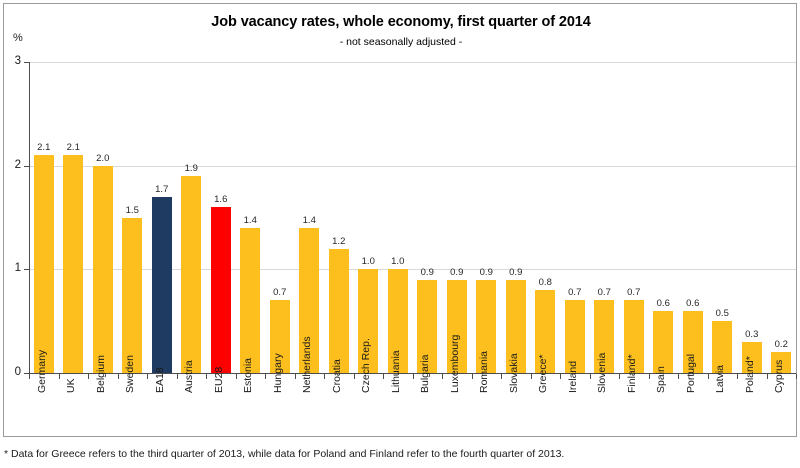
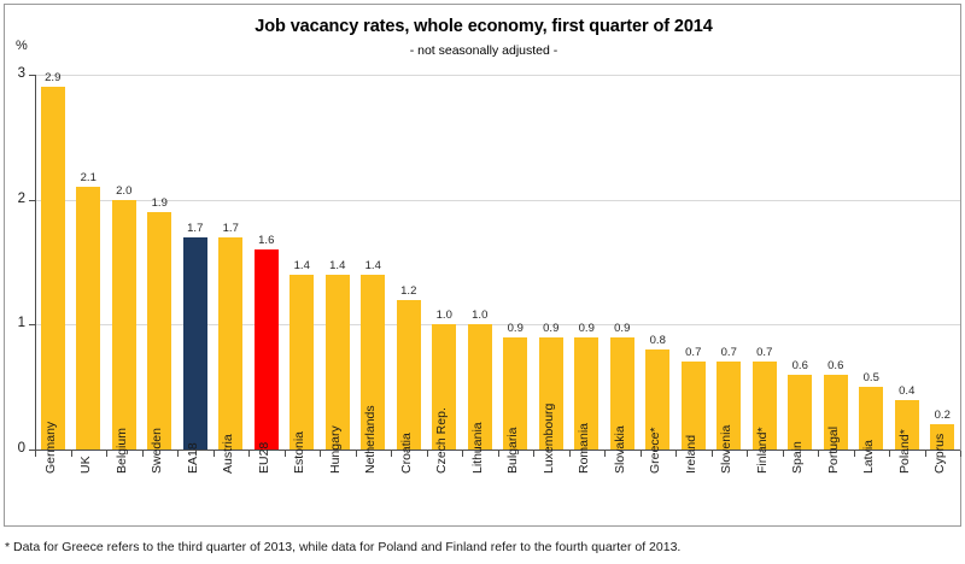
Germany: 2.1 -> 2.9
Sweden: 1.5 -> 1.9
Austria: 1.9 -> 1.7
Hungary: 0.7 -> 1.4
Poland*: 0.3 -> 0.4
